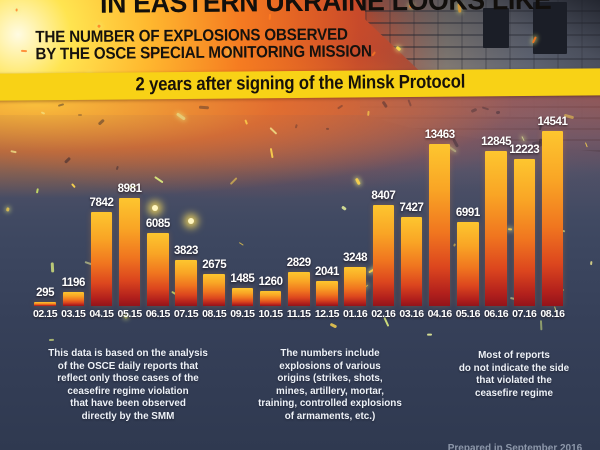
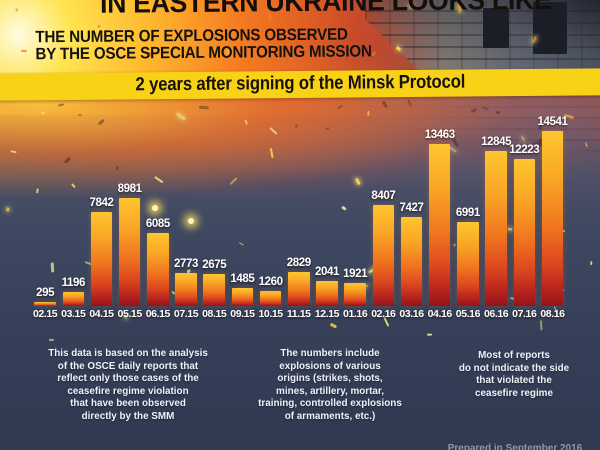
07.15: 3823 -> 2773
01.16: 3248 -> 1921
